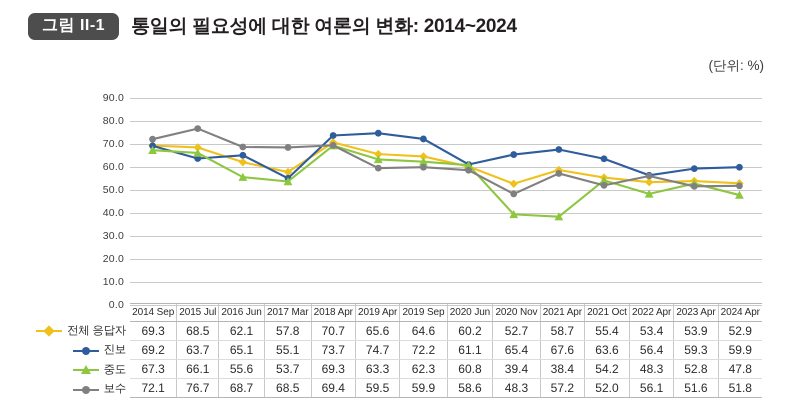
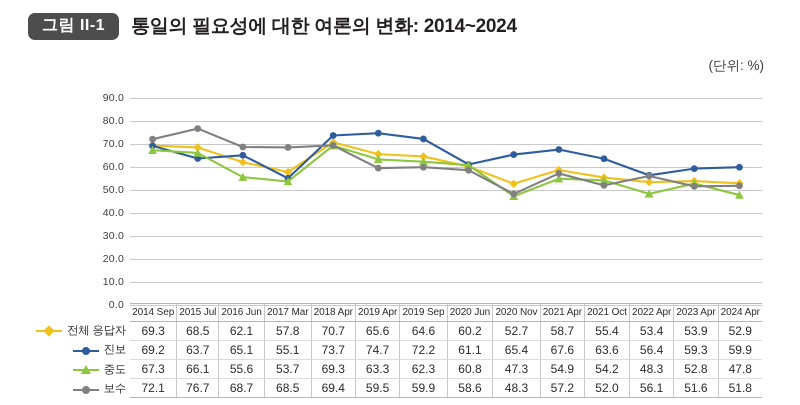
중도/2020 Nov: 39.4 -> 47.3
중도/2021 Apr: 38.4 -> 54.9
